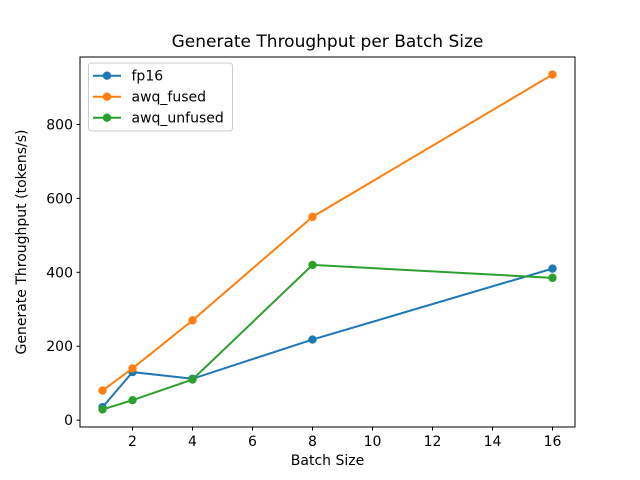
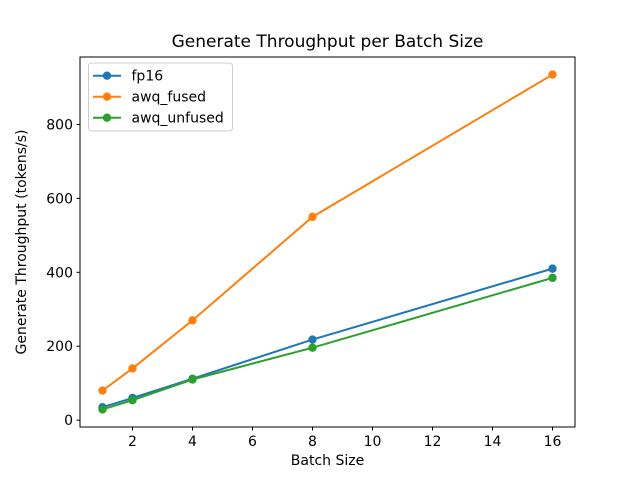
fp16/2: 130 -> 60
awq_unfused/8: 420 -> 200
